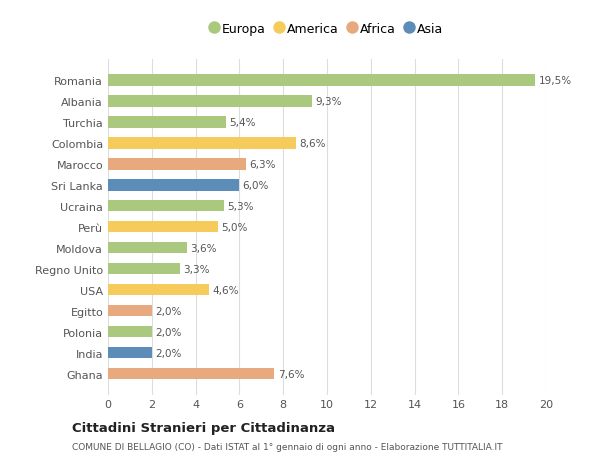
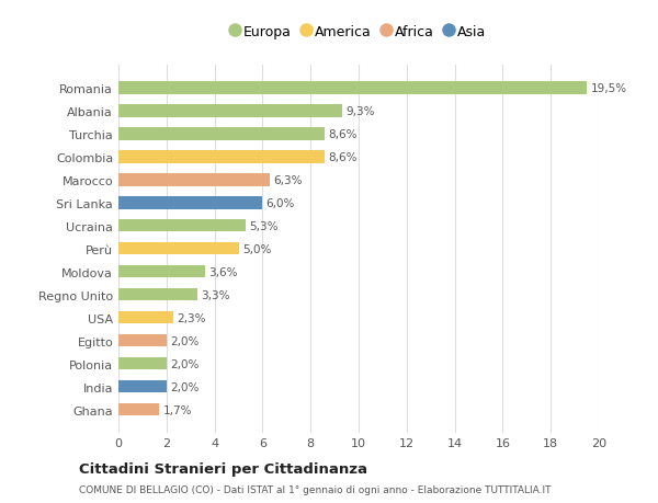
Turchia: 5,4% -> 8,6%
USA: 4,6% -> 2,3%
Ghana: 7,6% -> 1,7%
